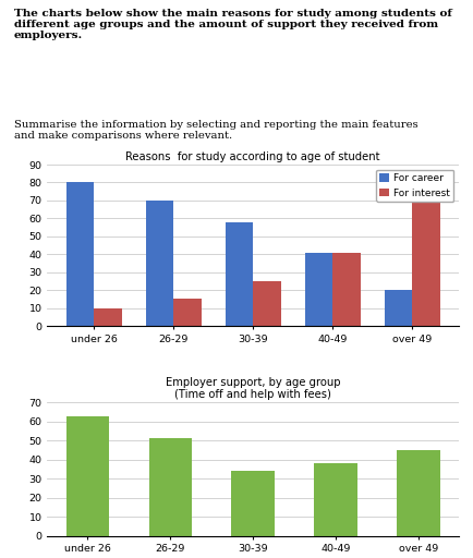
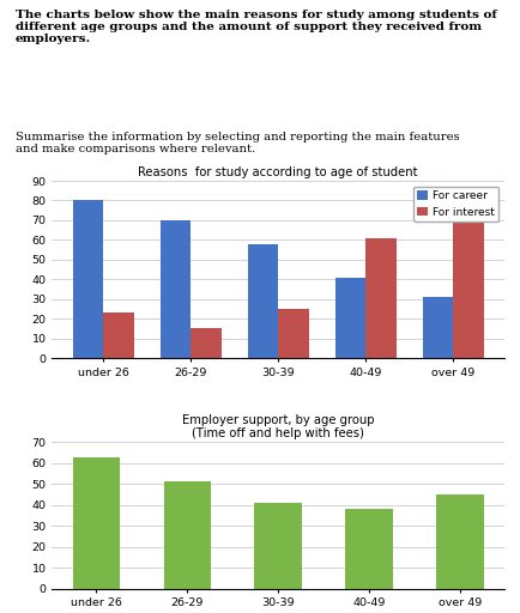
Reasons for study according to age of student/For interest/under 26: 10 -> 23
Reasons for study according to age of student/For interest/40-49: 41 -> 61
Reasons for study according to age of student/For career/over 49: 20 -> 31
Employer support, by age group (Time off and help with fees)/30-39: 34 -> 41
